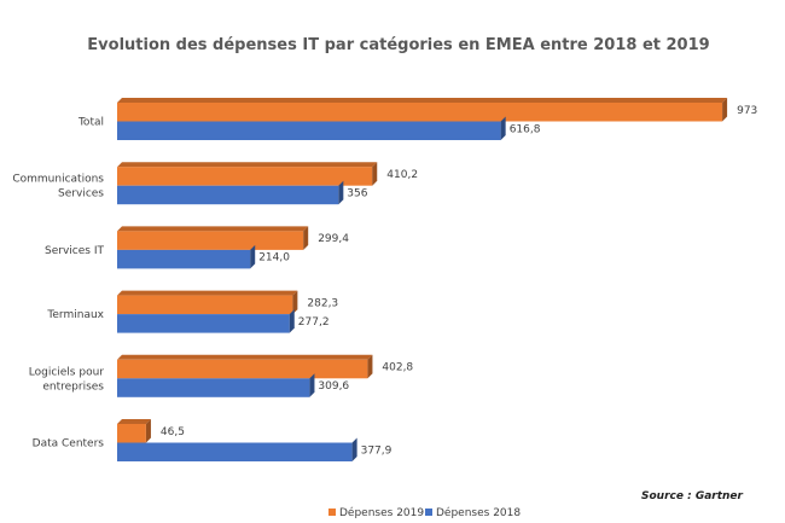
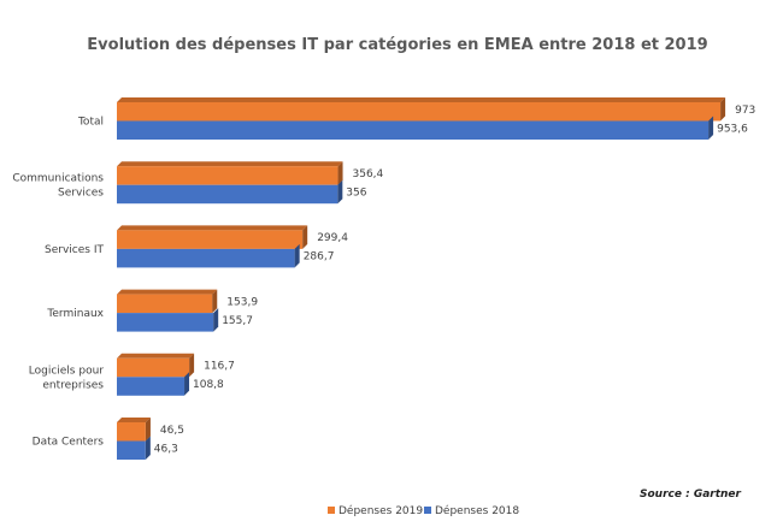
Dépenses 2018/Total: 616,8 -> 953,6
Dépenses 2019/Communications Services: 410,2 -> 356,4
Dépenses 2018/Services IT: 214,0 -> 286,7
Dépenses 2019/Terminaux: 282,3 -> 153,9
Dépenses 2018/Terminaux: 277,2 -> 155,7
Dépenses 2019/Logiciels pour entreprises: 402,8 -> 116,7
Dépenses 2018/Logiciels pour entreprises: 309,6 -> 108,8
Dépenses 2018/Data Centers: 377,9 -> 46,3
